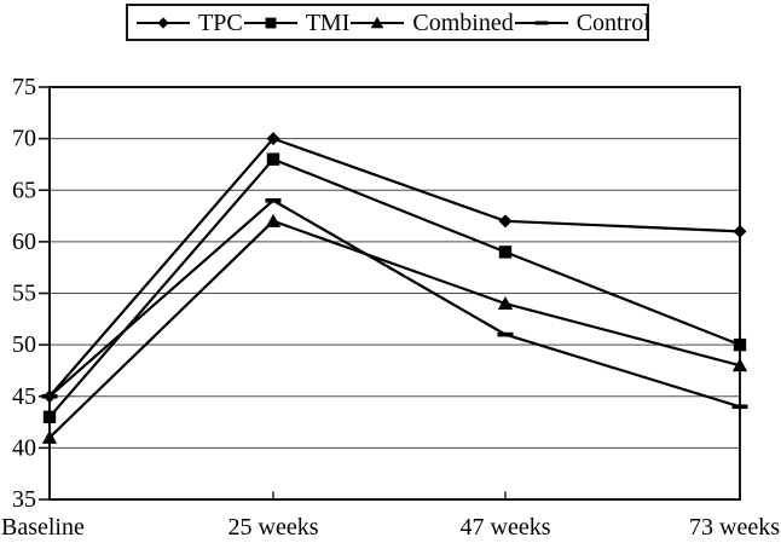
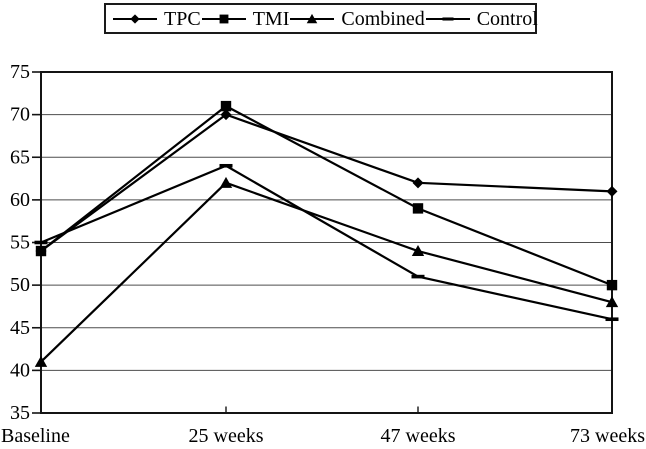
TPC/Baseline: 45 -> 54
TMI/Baseline: 43 -> 54
Control/Baseline: 45 -> 55
TMI/25 weeks: 68 -> 71
Control/73 weeks: 44 -> 46
